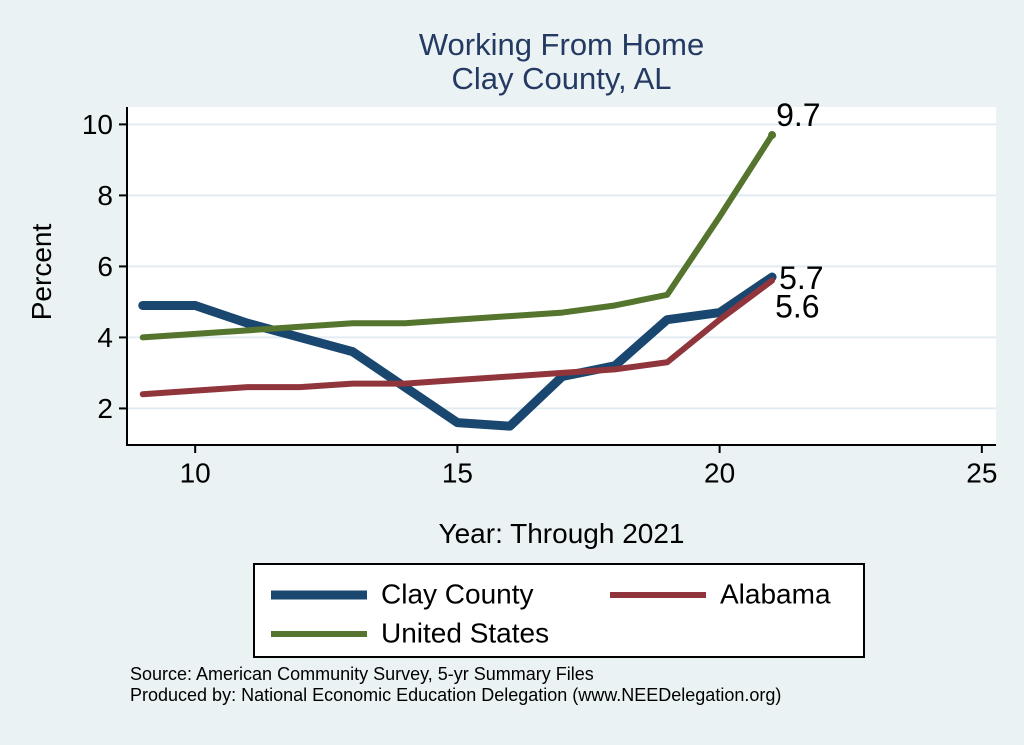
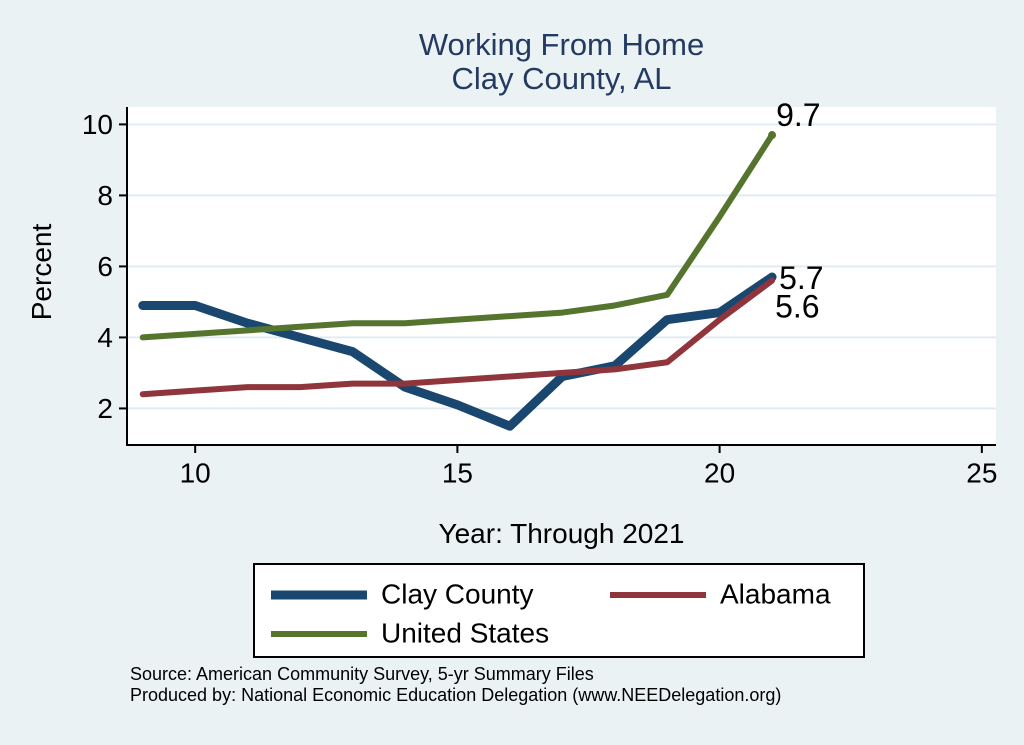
Clay County/15: 1.6 -> 2.1
